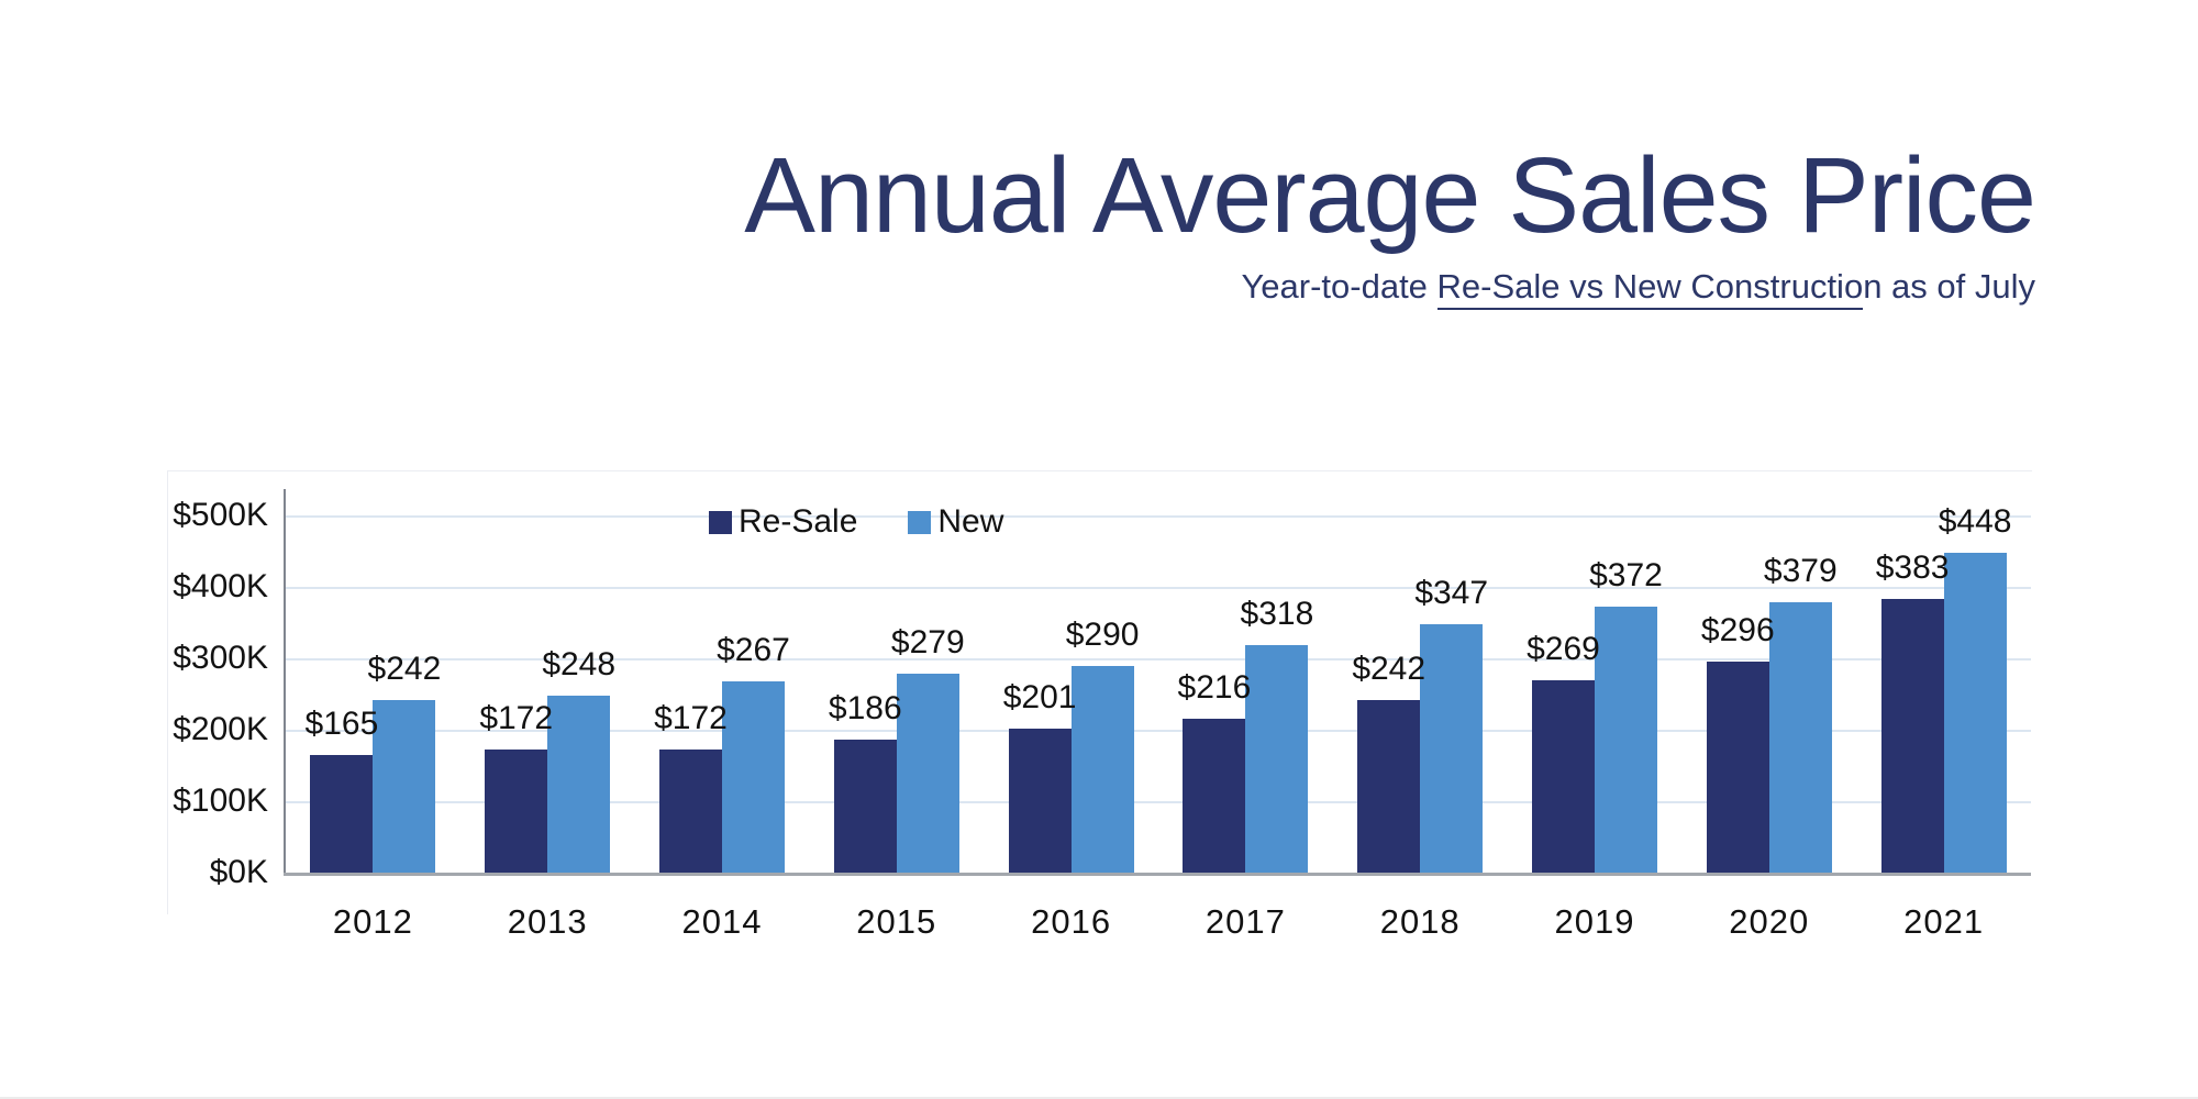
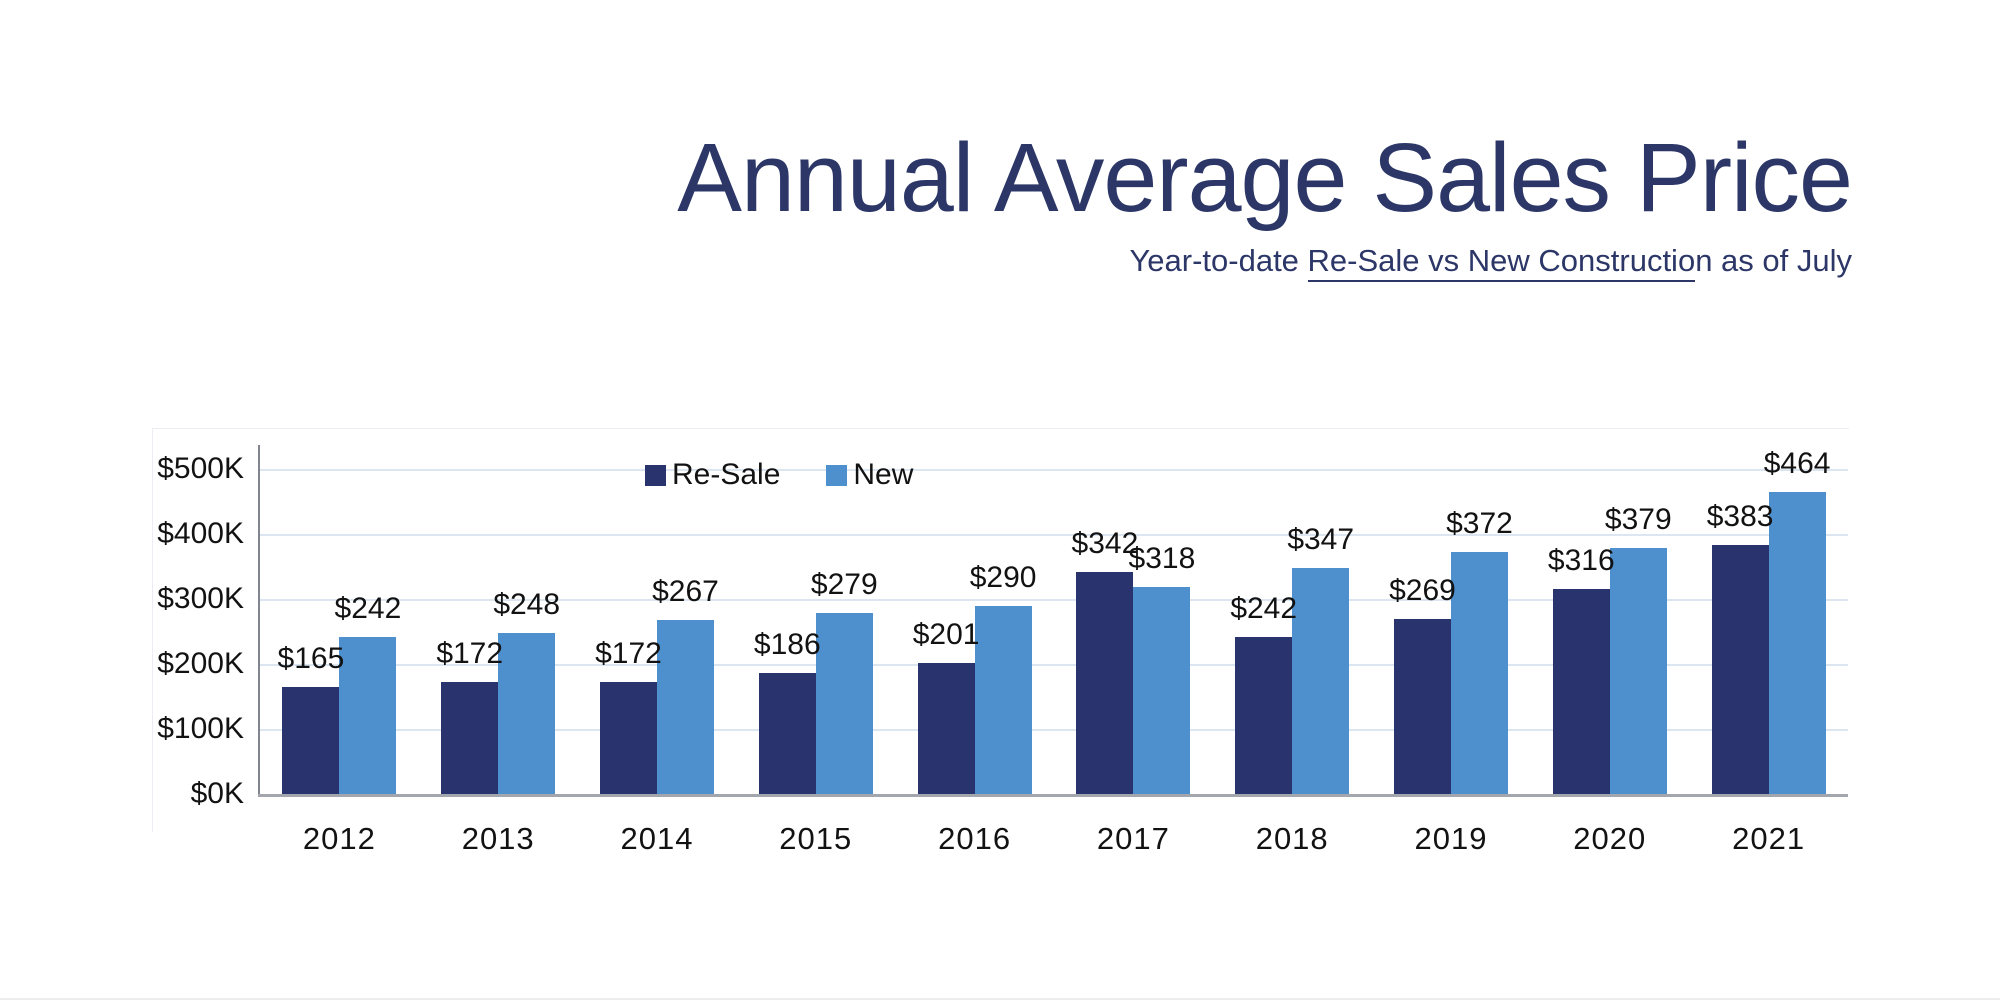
Re-Sale/2017: $216 -> $342
Re-Sale/2020: $296 -> $316
New/2021: $448 -> $464
